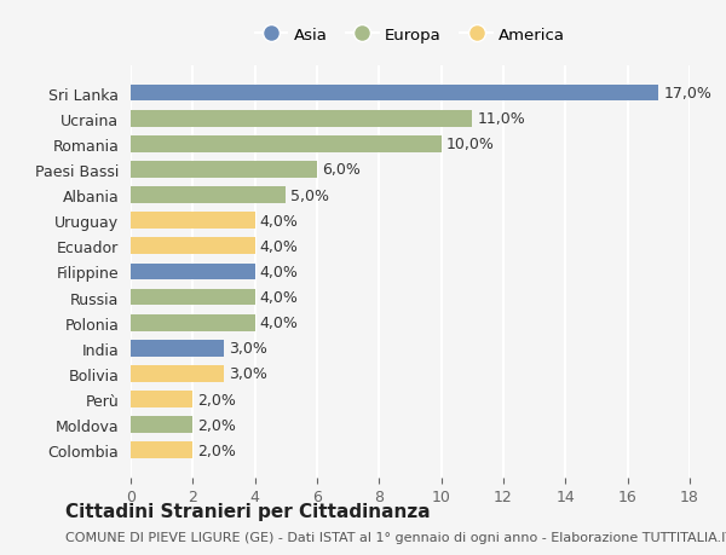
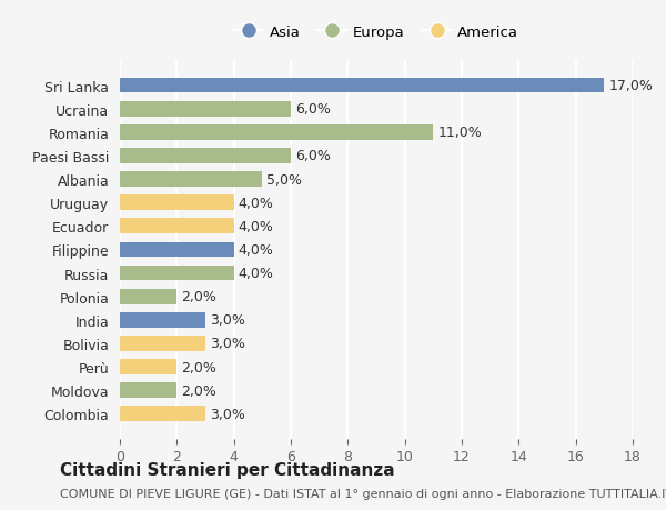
Ucraina: 11,0% -> 6,0%
Romania: 10,0% -> 11,0%
Polonia: 4,0% -> 2,0%
Colombia: 2,0% -> 3,0%
